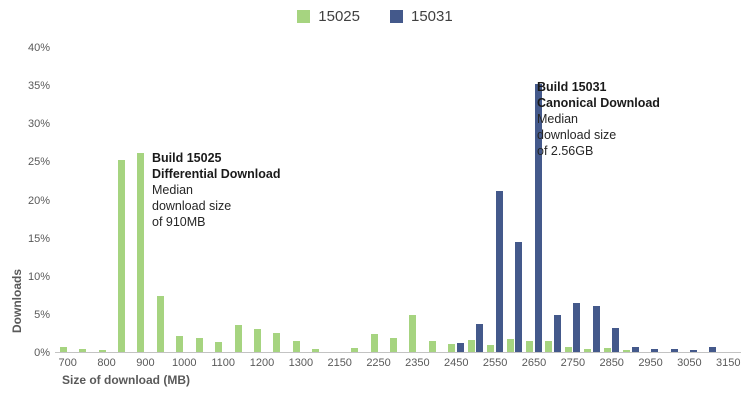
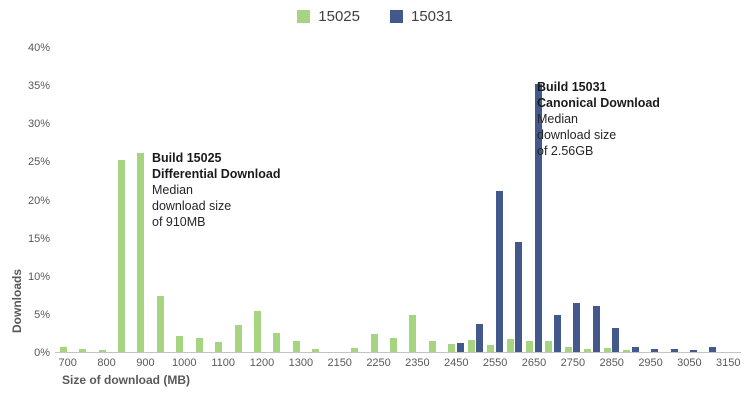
15025/1200: 3% -> 5%
